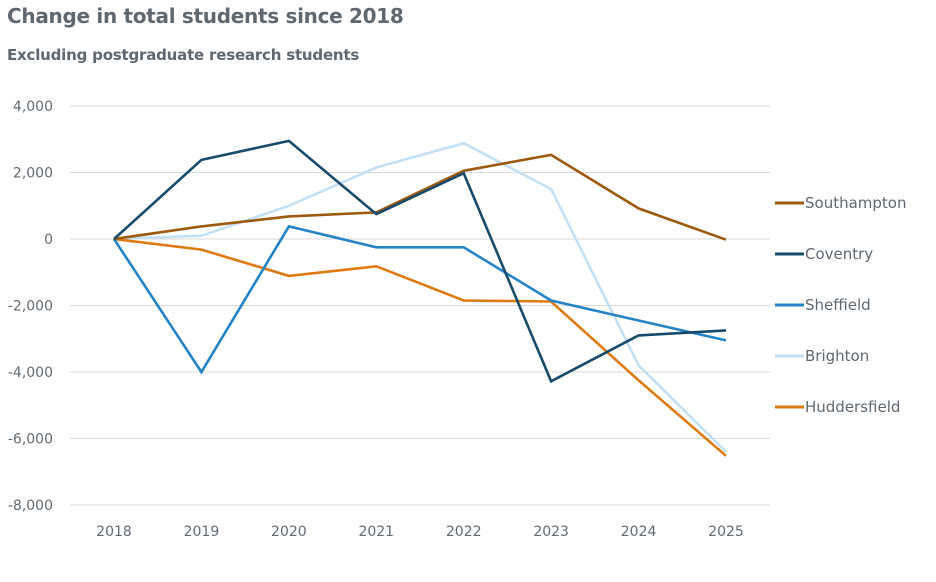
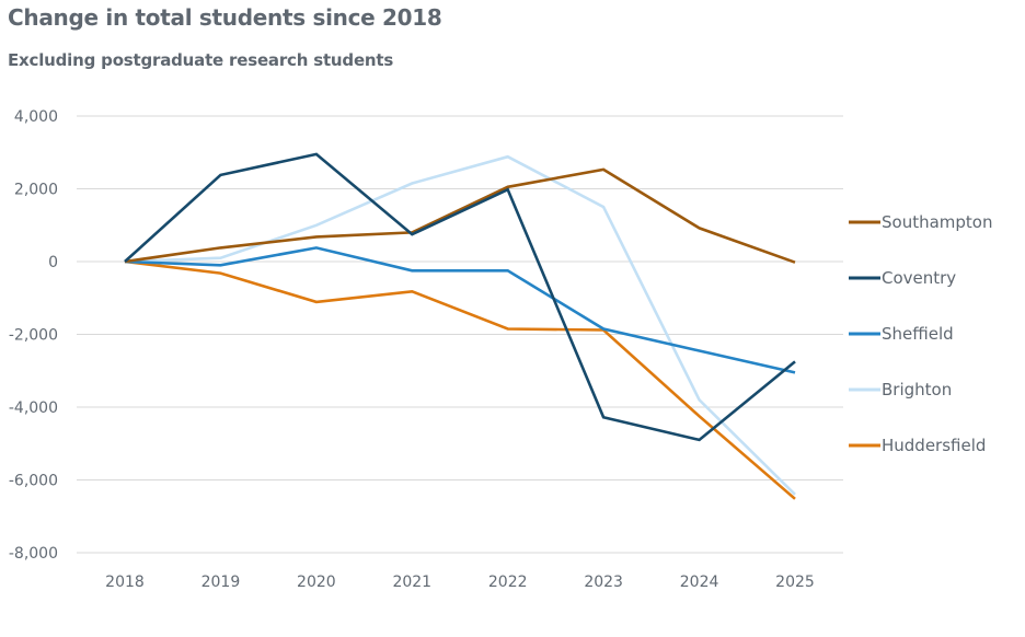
Sheffield/2019: -4000 -> -100
Coventry/2024: -2900 -> -4900
